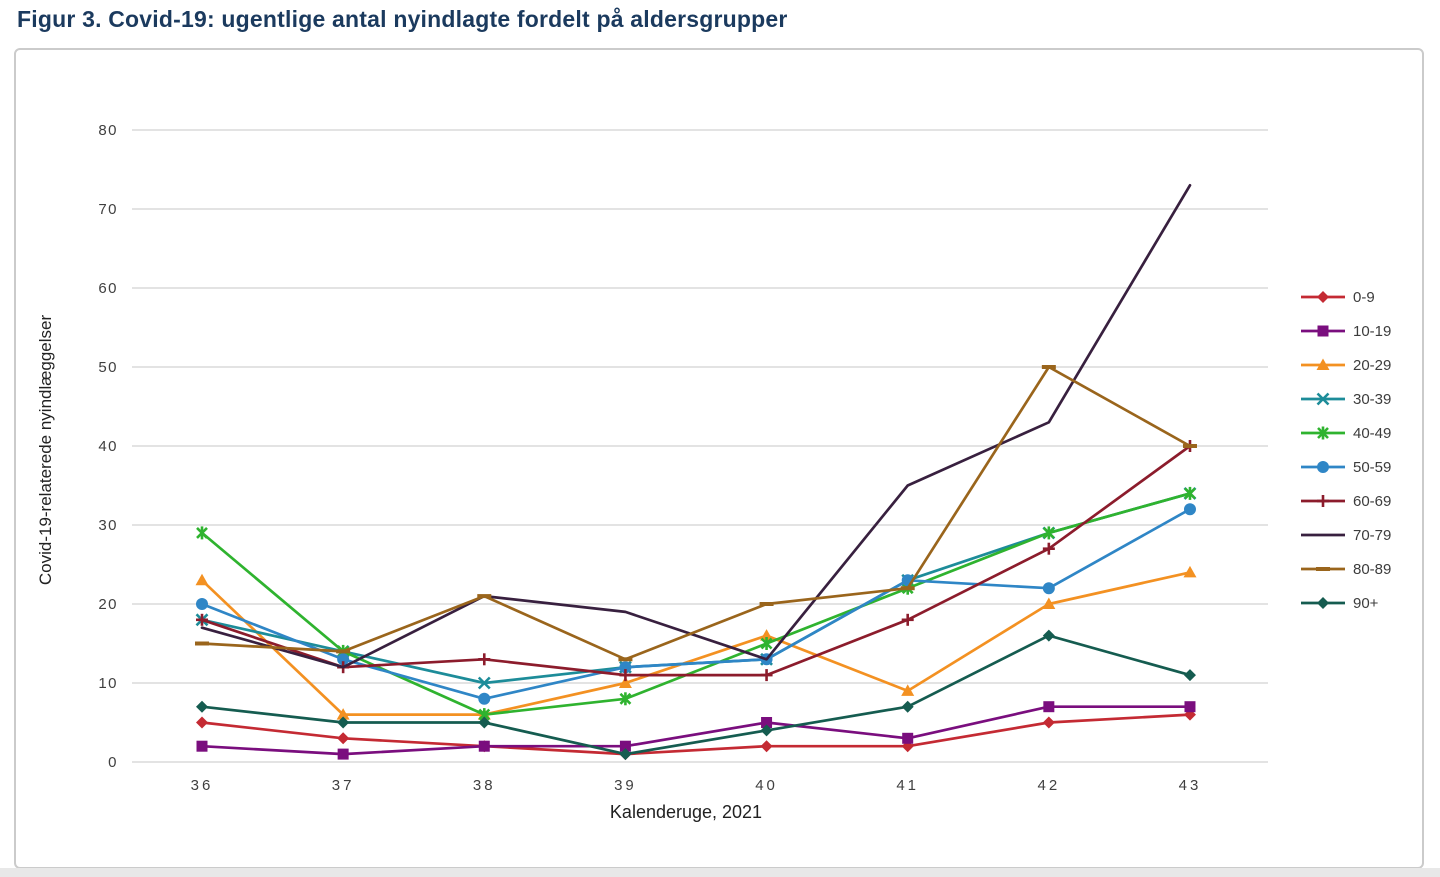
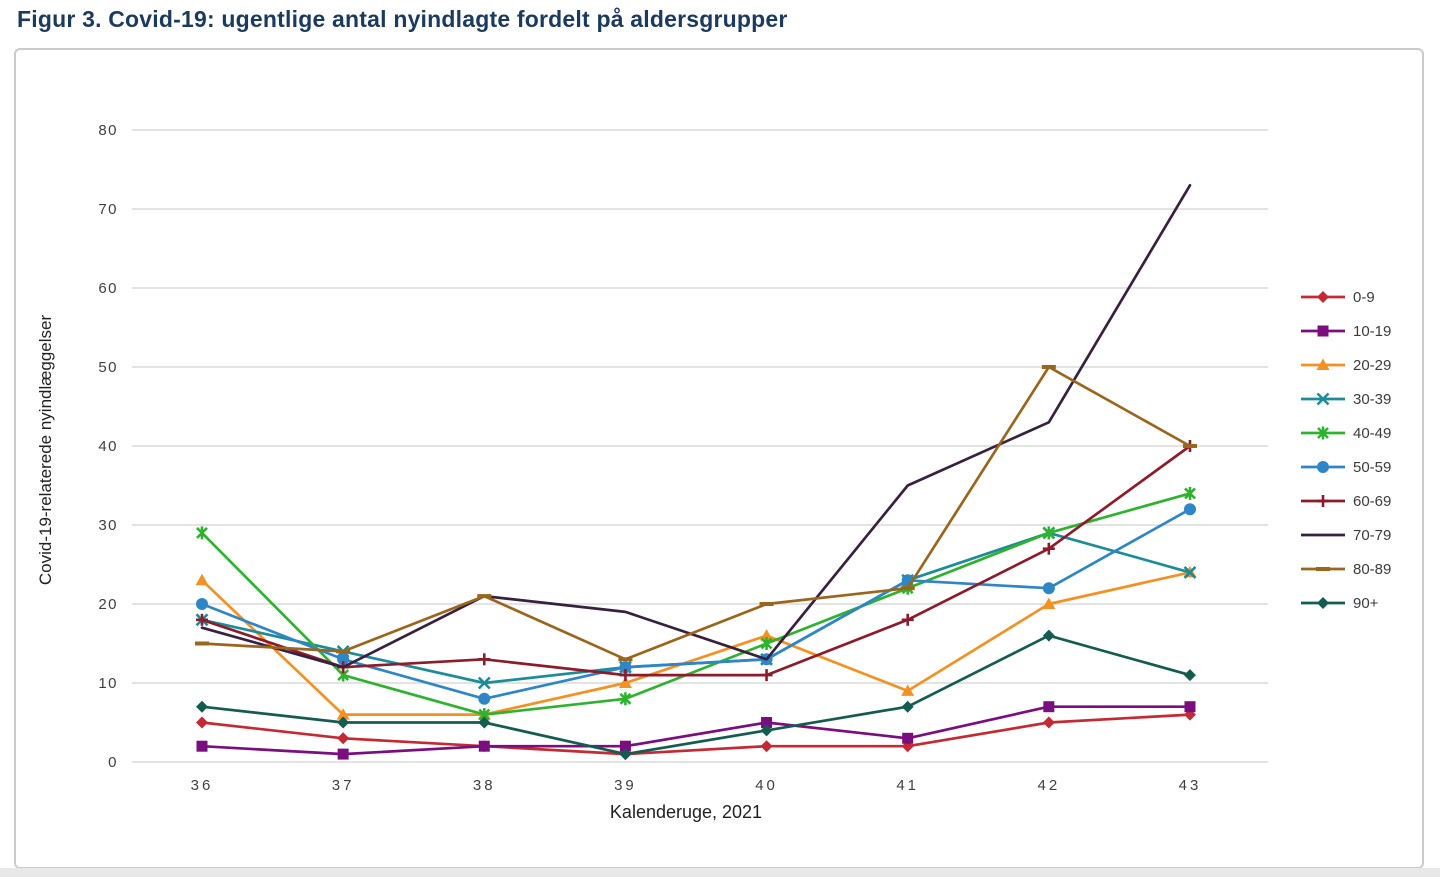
40-49/37: 14 -> 11
30-39/43: 34 -> 24
